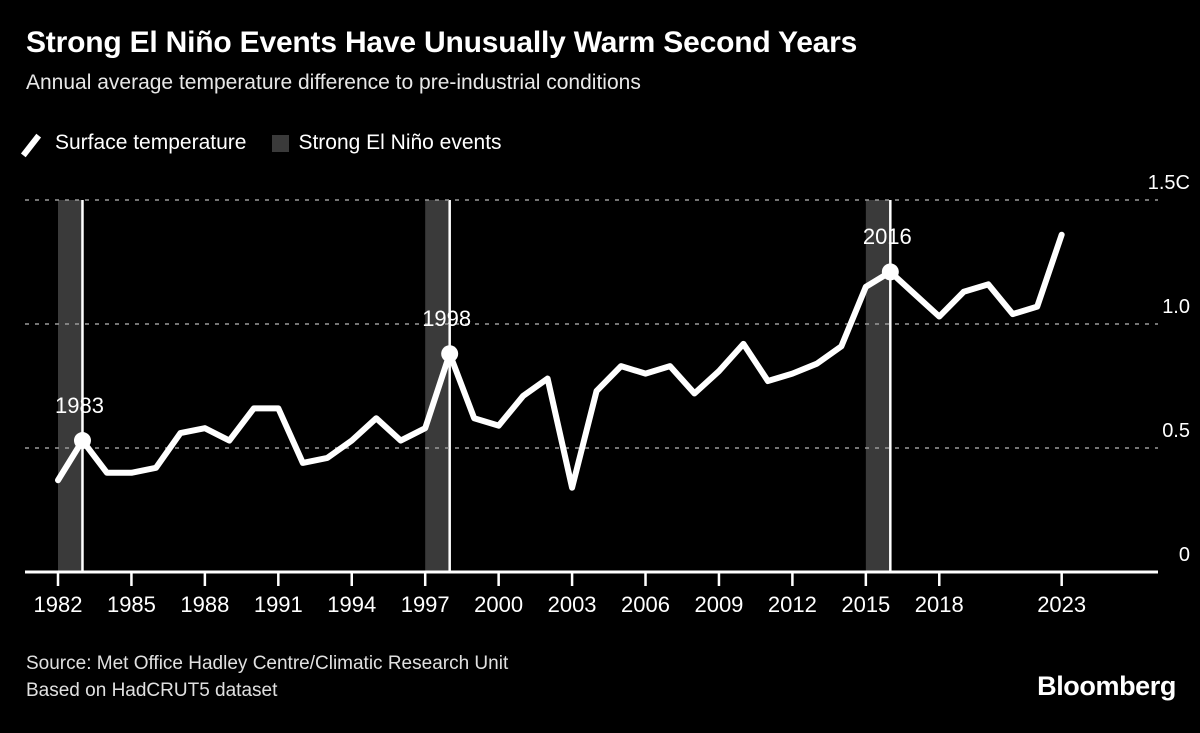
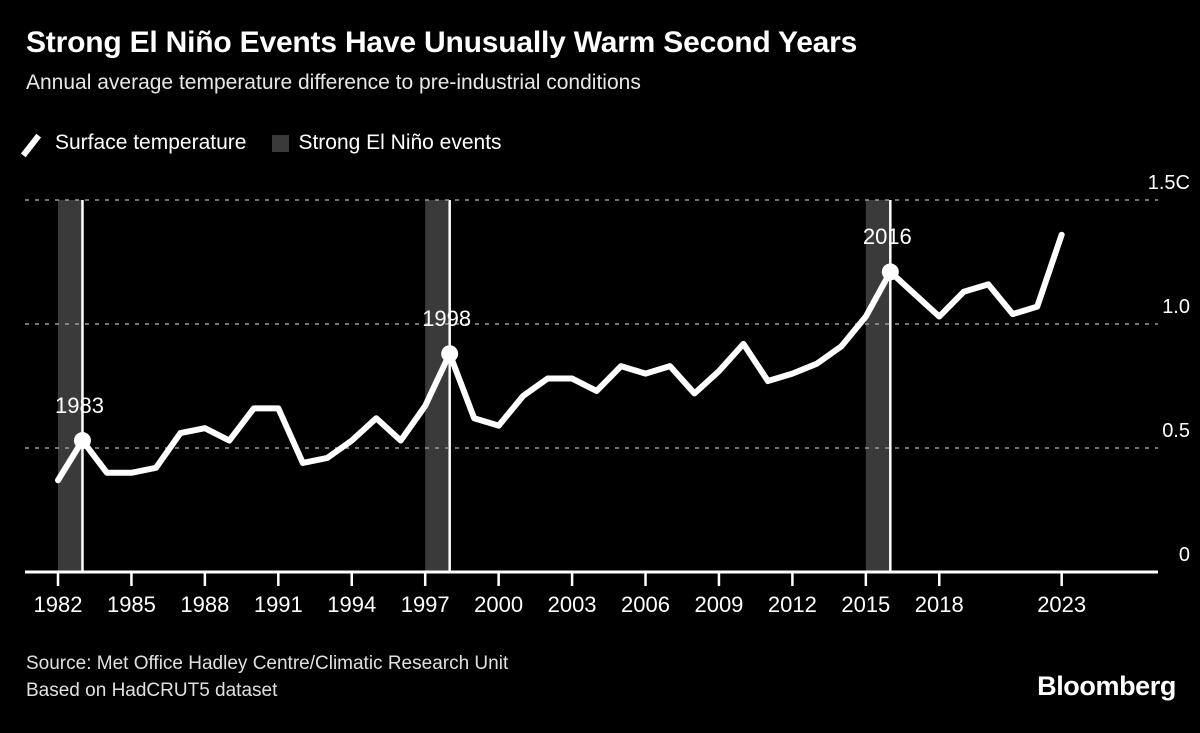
1997: 0.58 -> 0.67
2003: 0.34 -> 0.78
2015: 1.15 -> 1.03
